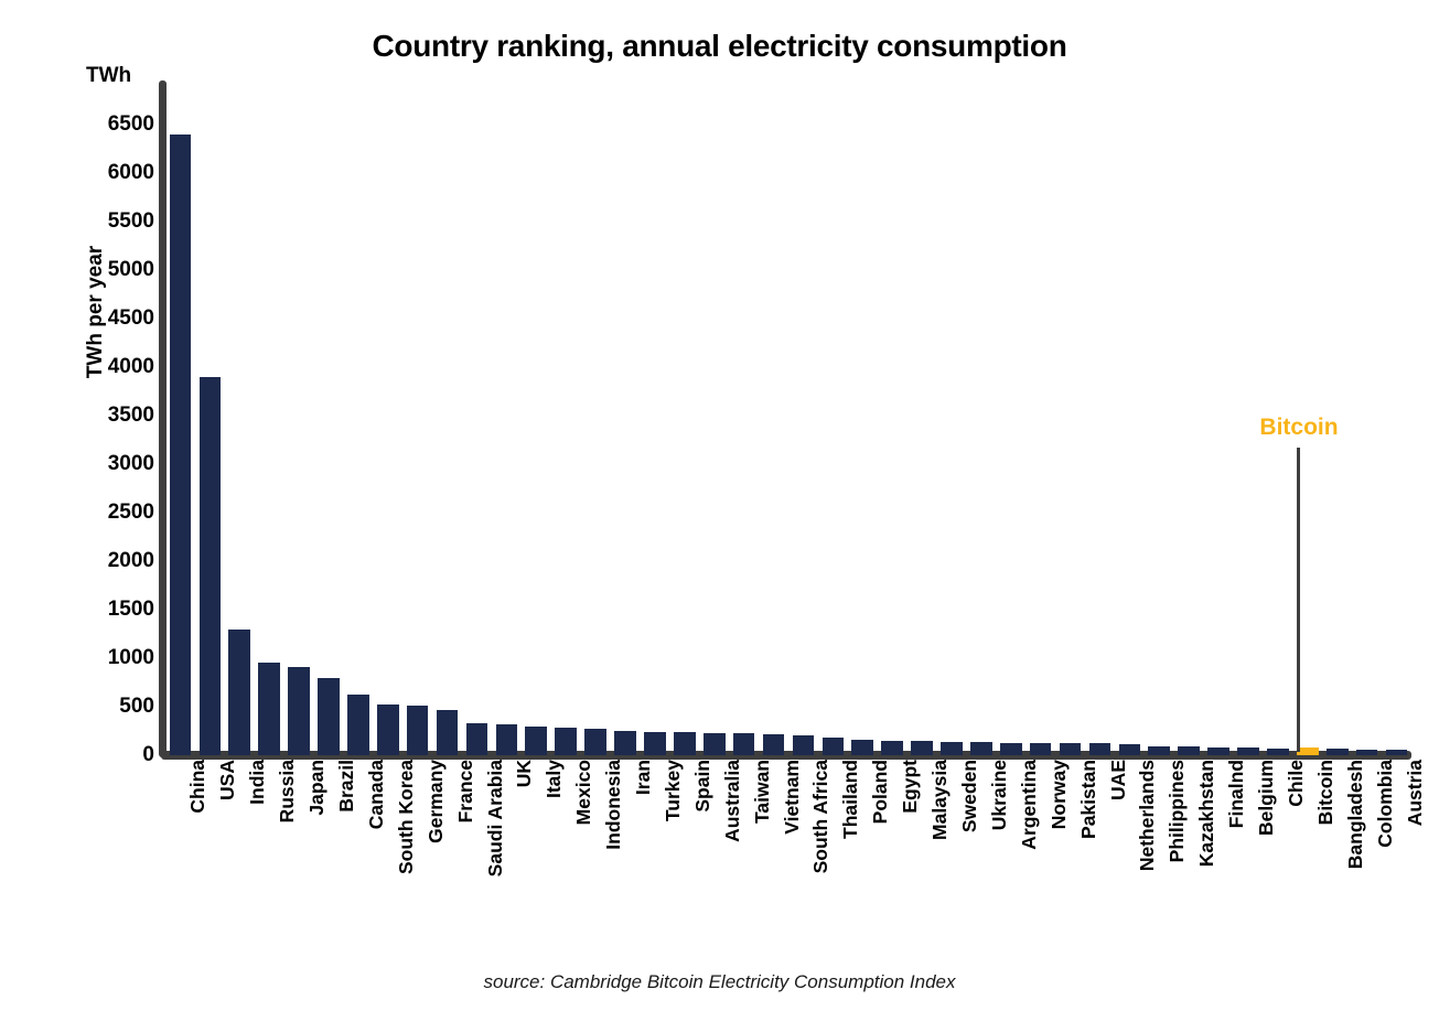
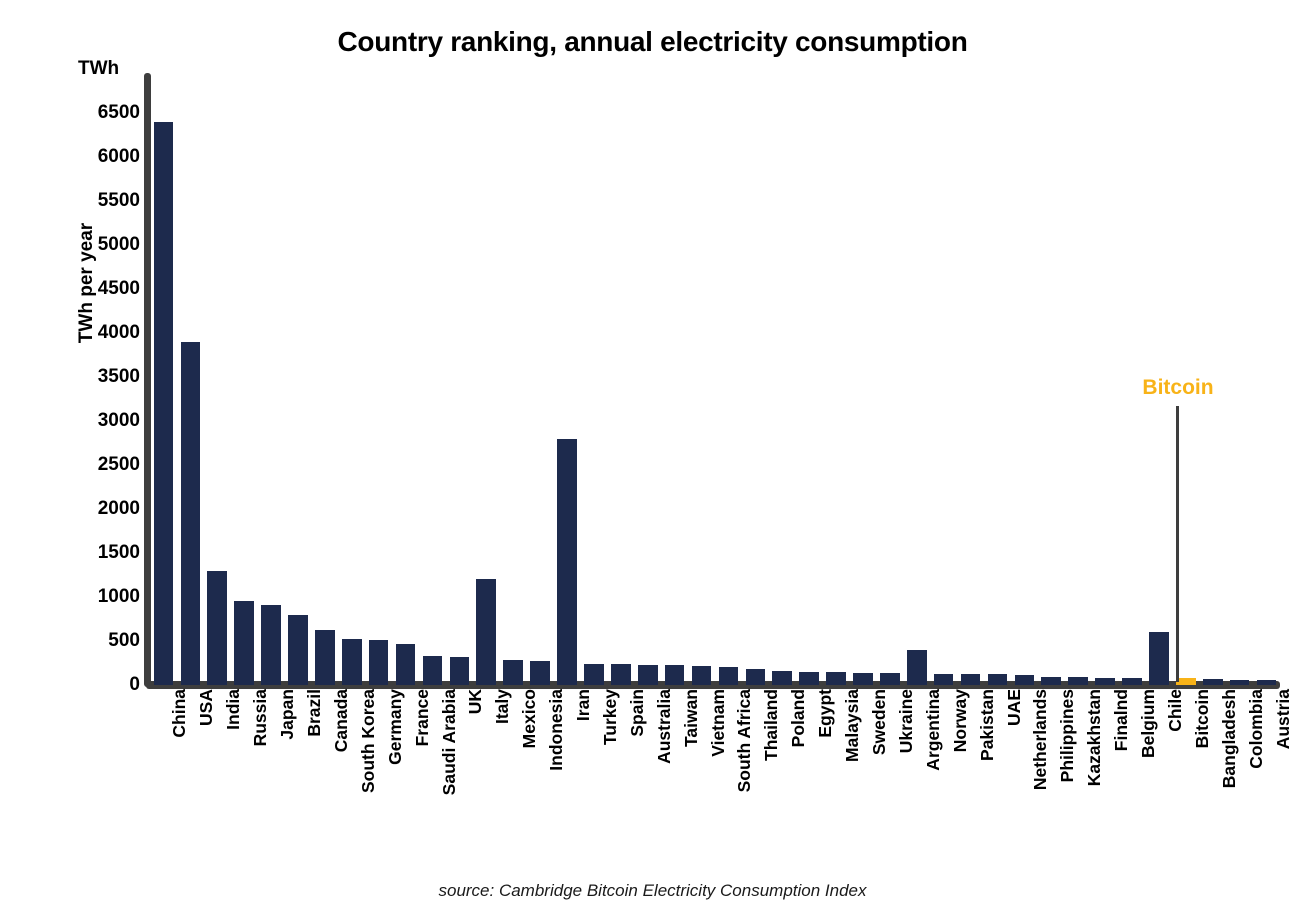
Italy: 300 -> 1200
Iran: 200 -> 2800
Argentina: 100 -> 400
Chile: 100 -> 600
